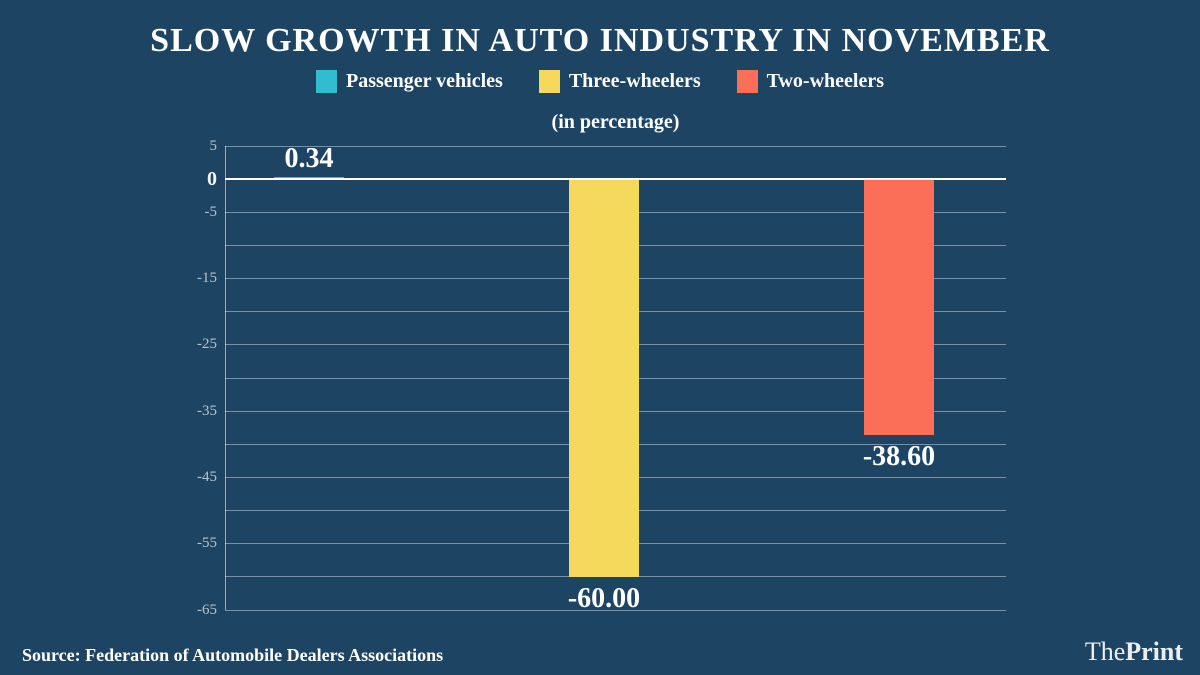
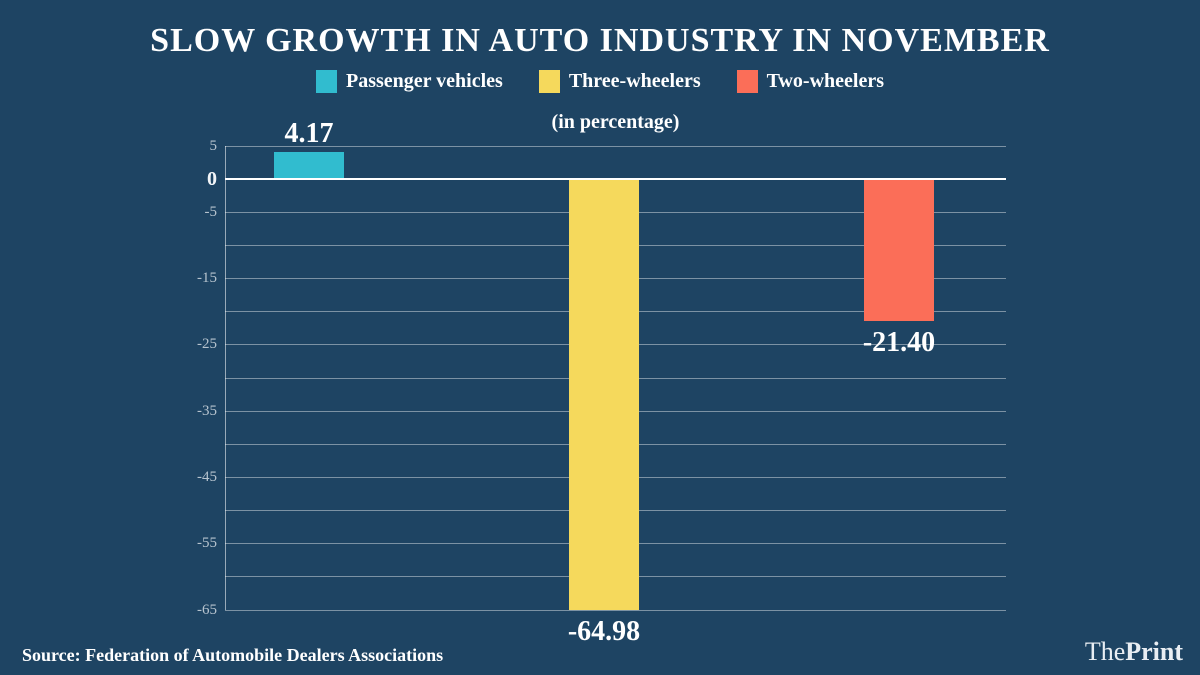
Passenger vehicles: 0.34 -> 4.17
Three-wheelers: -60.00 -> -64.98
Two-wheelers: -38.60 -> -21.40
